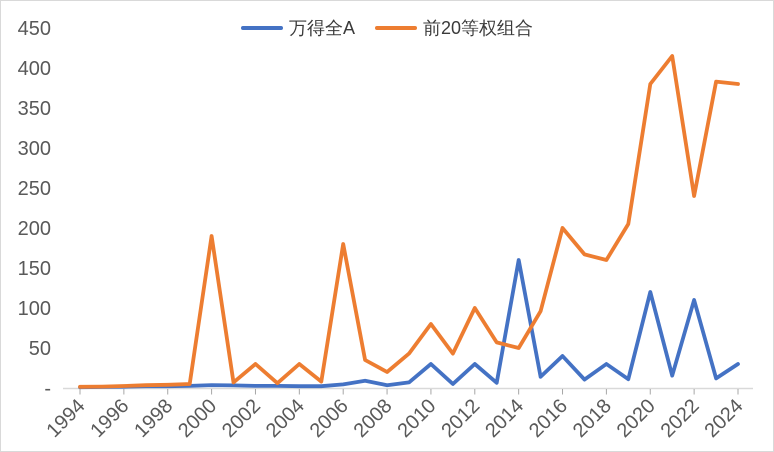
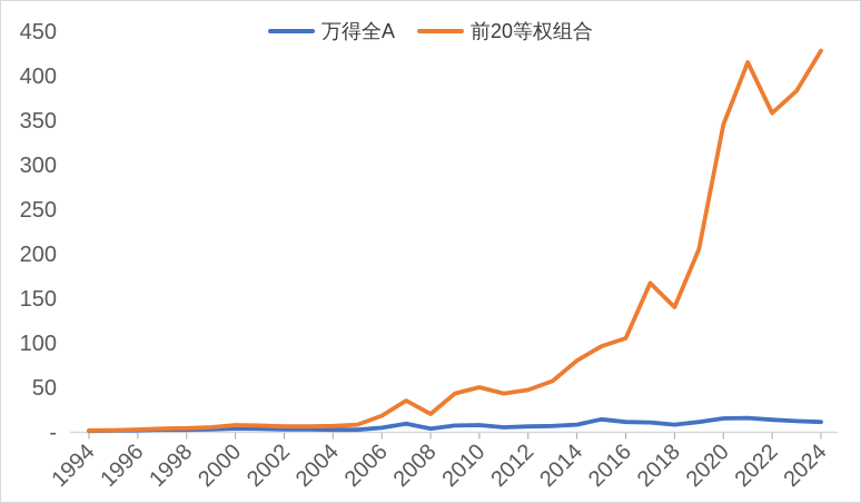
前20等权组合/2000: 190 -> 10
前20等权组合/2002: 30 -> 10
前20等权组合/2004: 30 -> 10
前20等权组合/2006: 180 -> 20
万得全A/2010: 30 -> 10
前20等权组合/2010: 80 -> 50
万得全A/2012: 30 -> 10
前20等权组合/2012: 100 -> 50
万得全A/2014: 160 -> 10
前20等权组合/2014: 50 -> 80
万得全A/2016: 40 -> 10
前20等权组合/2016: 200 -> 100
万得全A/2018: 30 -> 10
前20等权组合/2018: 160 -> 140
万得全A/2020: 120 -> 20
前20等权组合/2020: 380 -> 340
万得全A/2022: 110 -> 10
前20等权组合/2022: 240 -> 360
万得全A/2024: 30 -> 10
前20等权组合/2024: 380 -> 430
